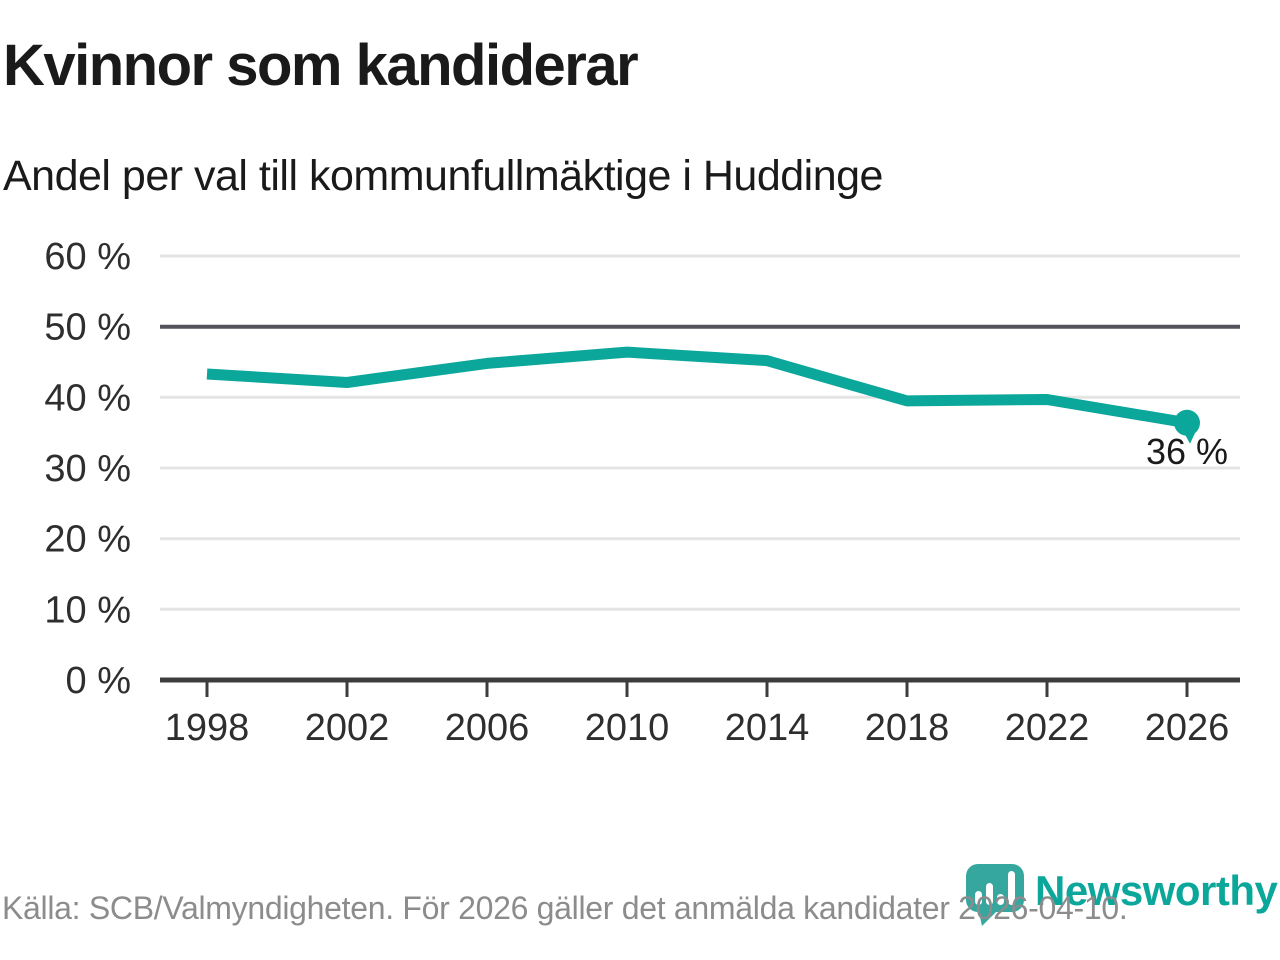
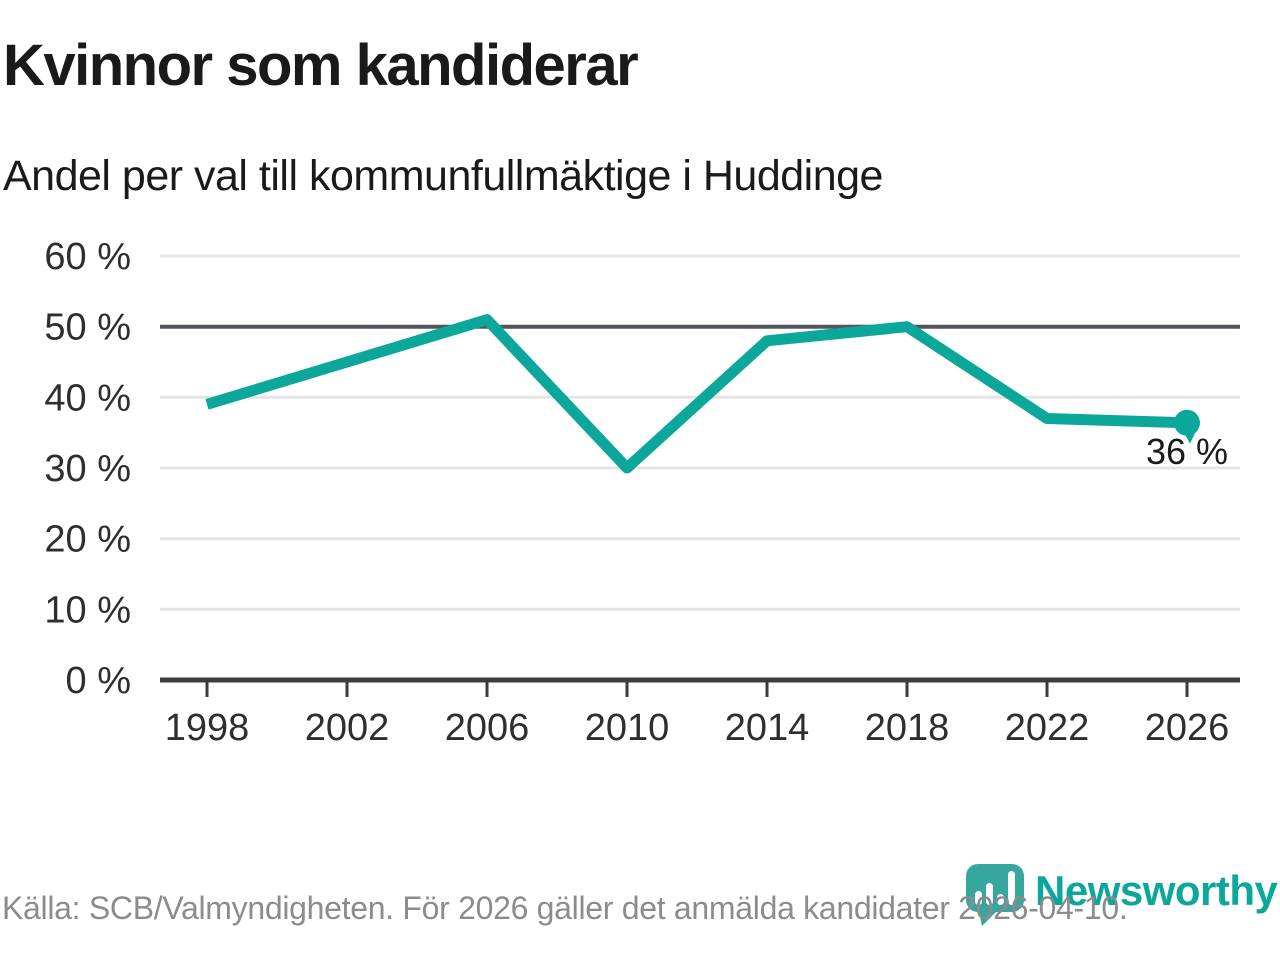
1998: 43% -> 39%
2002: 42% -> 45%
2006: 45% -> 51%
2010: 46% -> 30%
2014: 45% -> 48%
2018: 40% -> 50%
2022: 40% -> 37%
